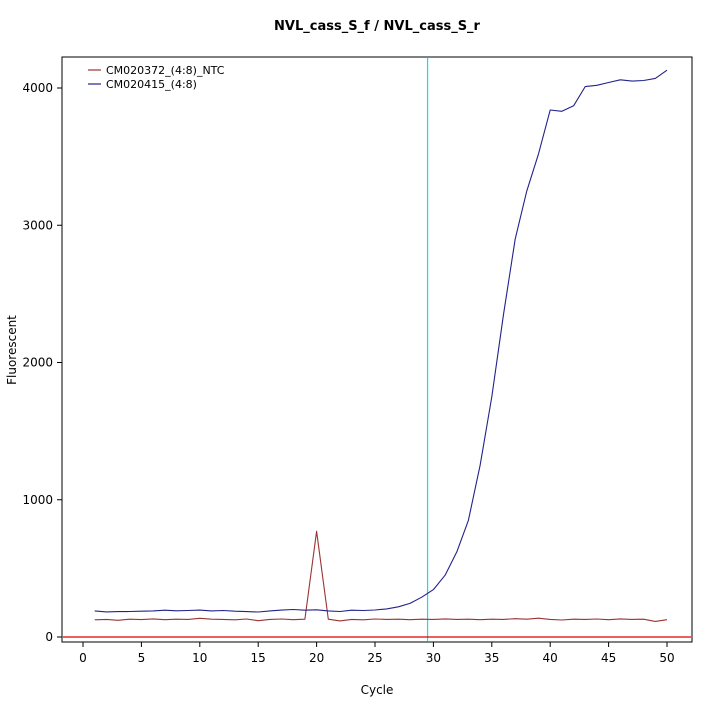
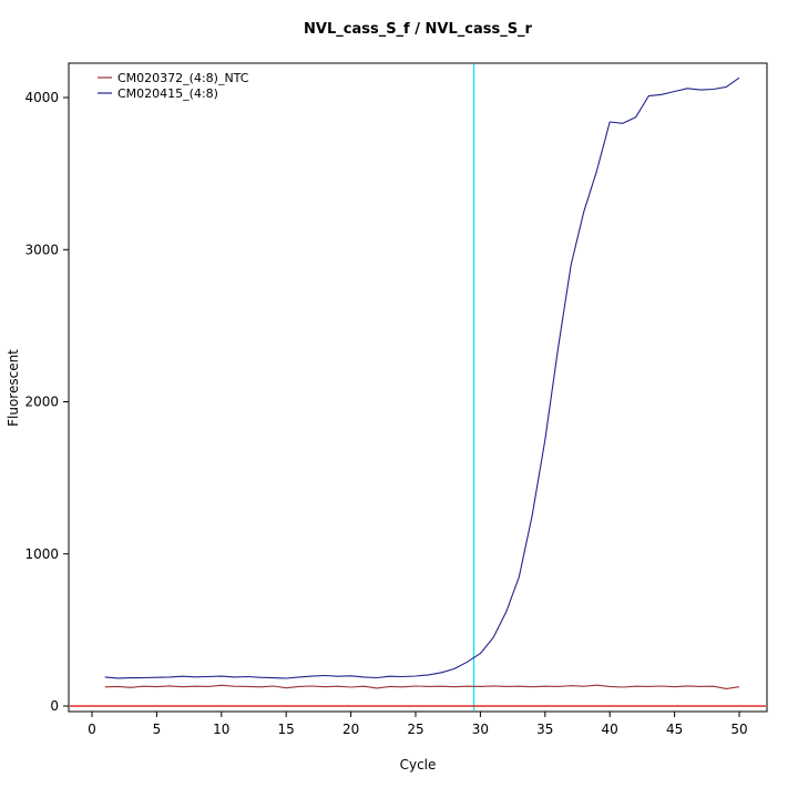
CM020372_(4:8)_NTC/20: 770 -> 120
